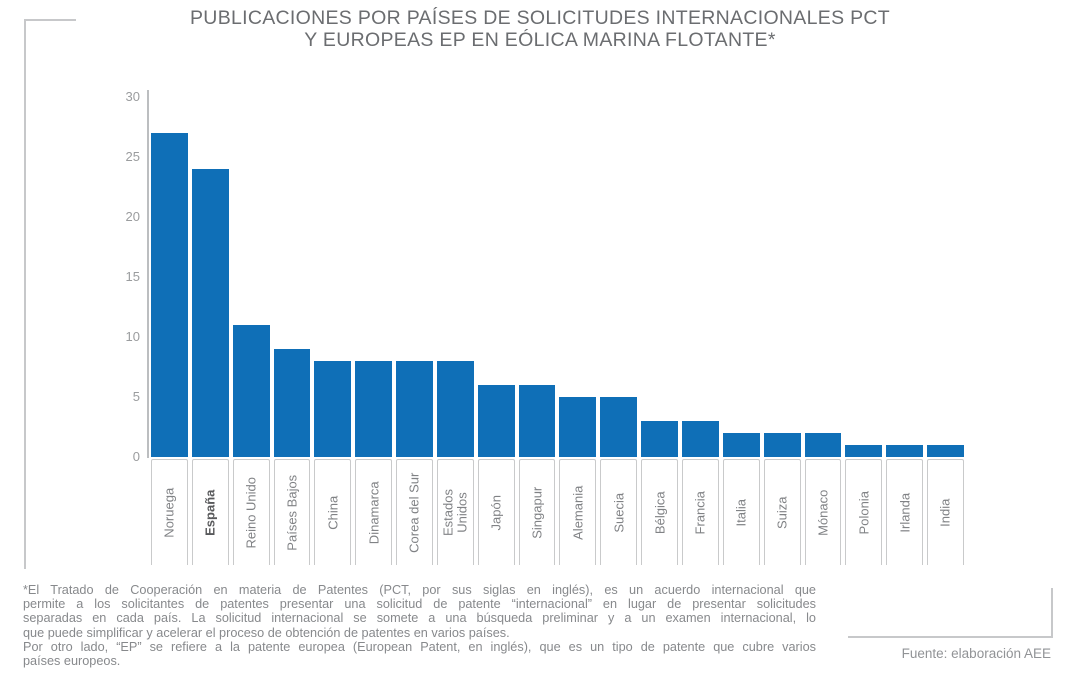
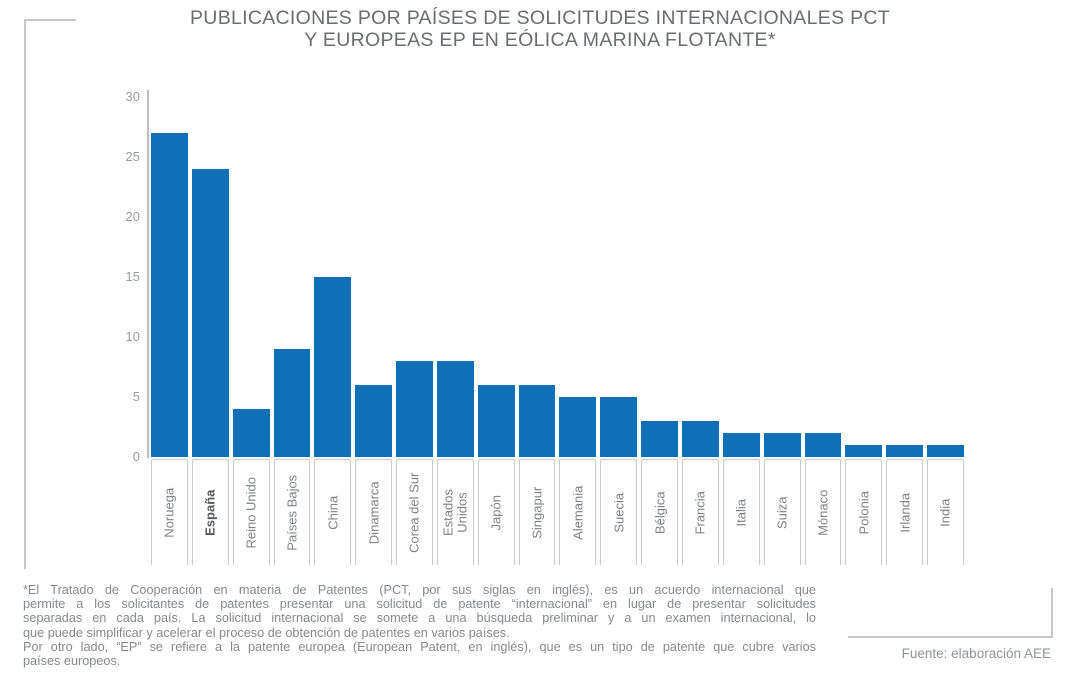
Reino Unido: 11 -> 4
China: 8 -> 15
Dinamarca: 8 -> 6
